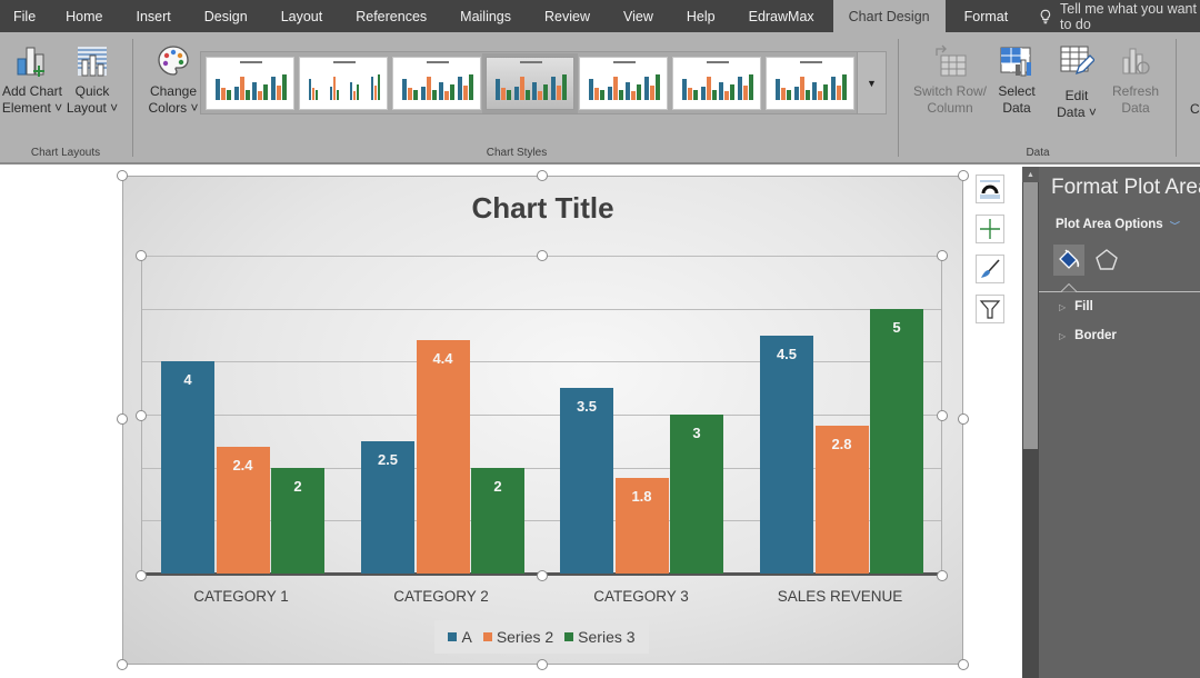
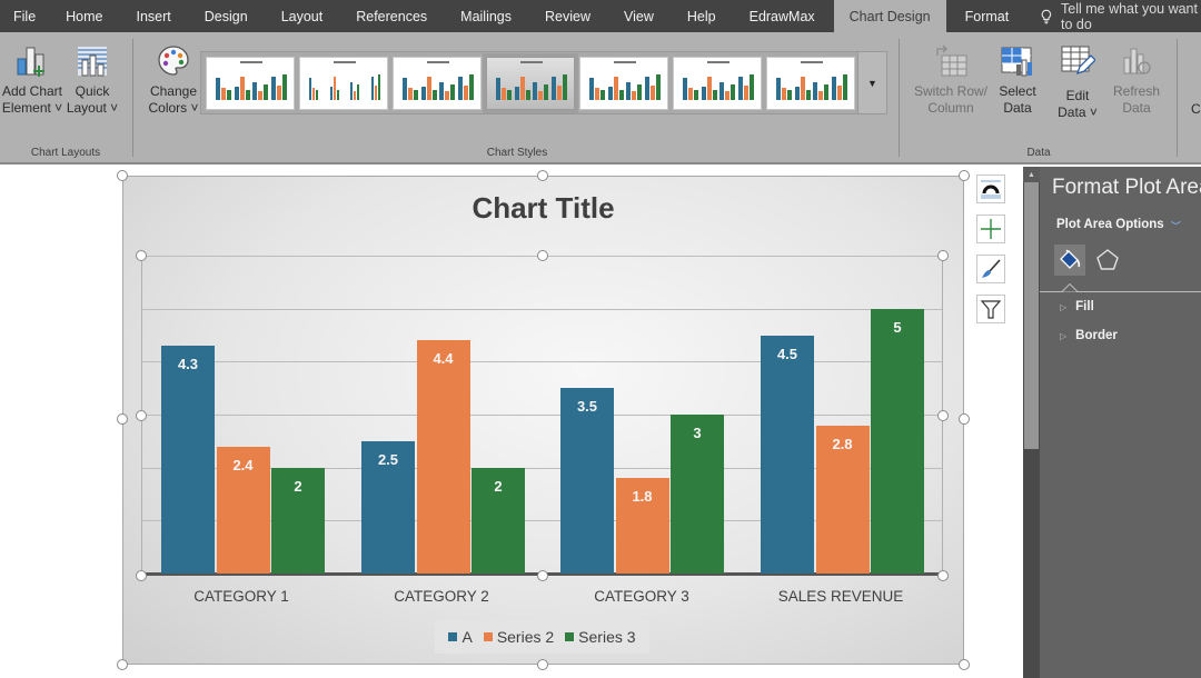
A/CATEGORY 1: 4 -> 4.3
